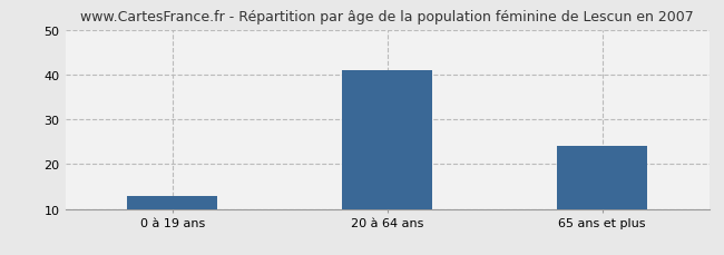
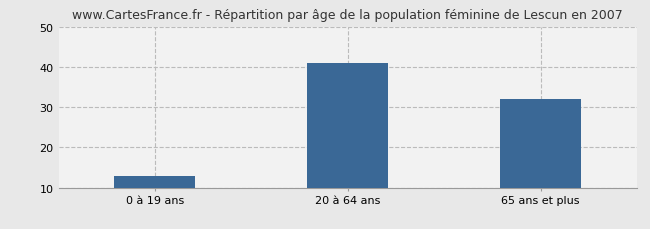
65 ans et plus: 24 -> 32
